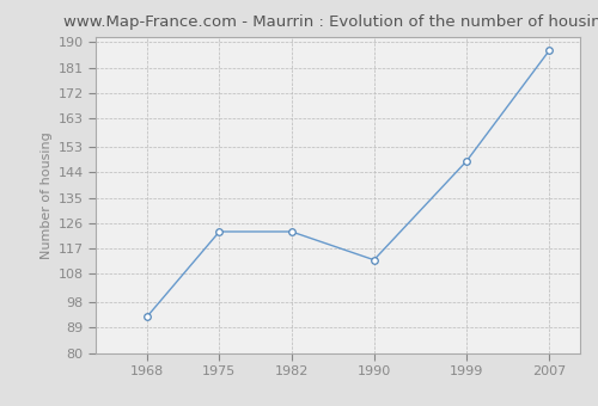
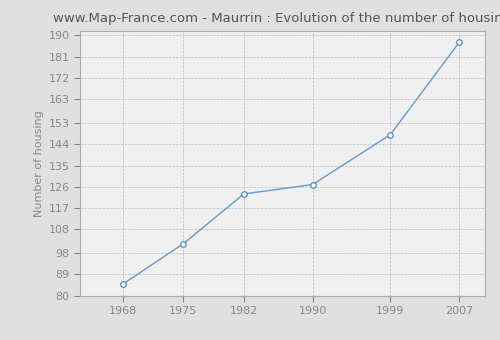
1968: 93 -> 85
1975: 123 -> 102
1990: 113 -> 127
